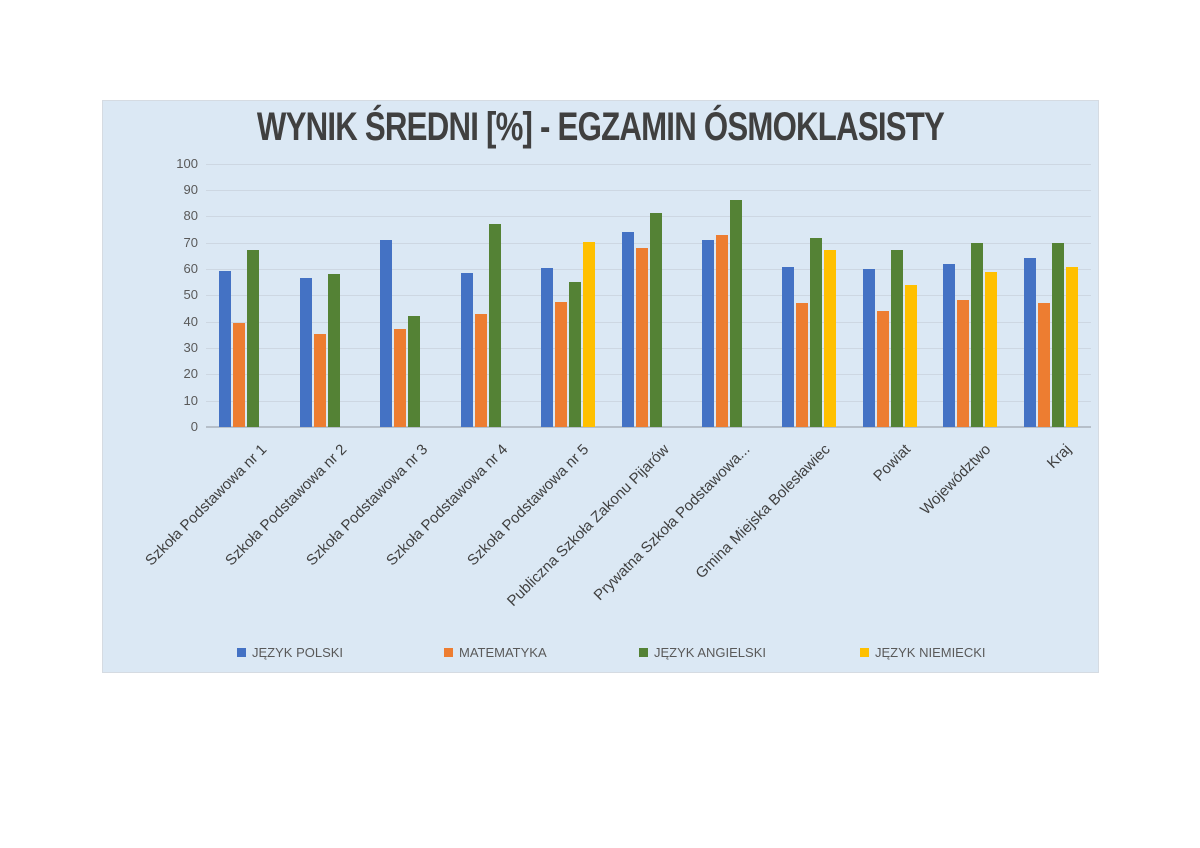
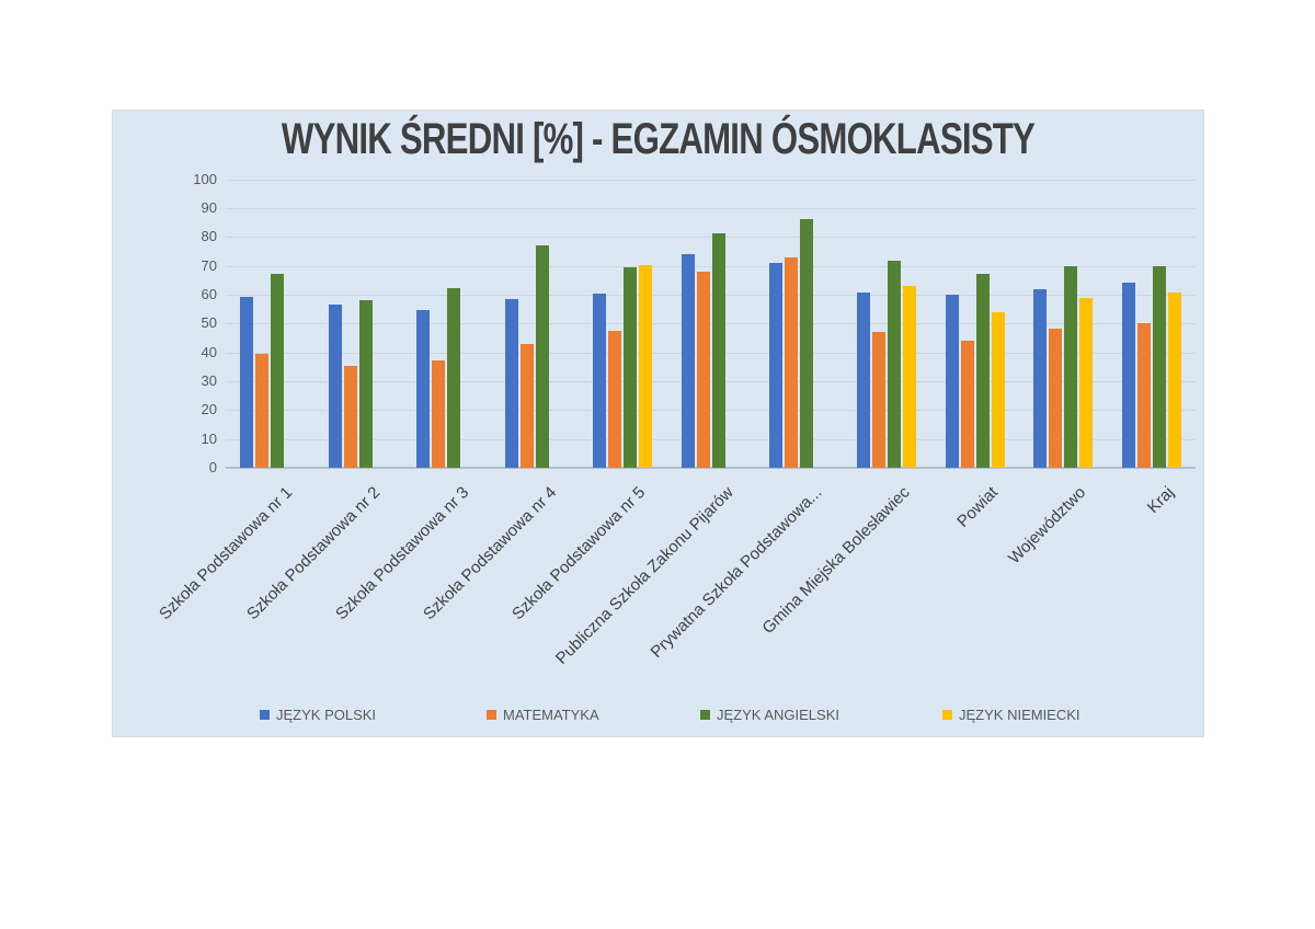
JĘZYK POLSKI/Szkoła Podstawowa nr 3: 71 -> 55
JĘZYK ANGIELSKI/Szkoła Podstawowa nr 3: 42 -> 62
JĘZYK ANGIELSKI/Szkoła Podstawowa nr 5: 55 -> 69
JĘZYK NIEMIECKI/Gmina Miejska Bolesławiec: 67 -> 63
MATEMATYKA/Kraj: 47 -> 50
